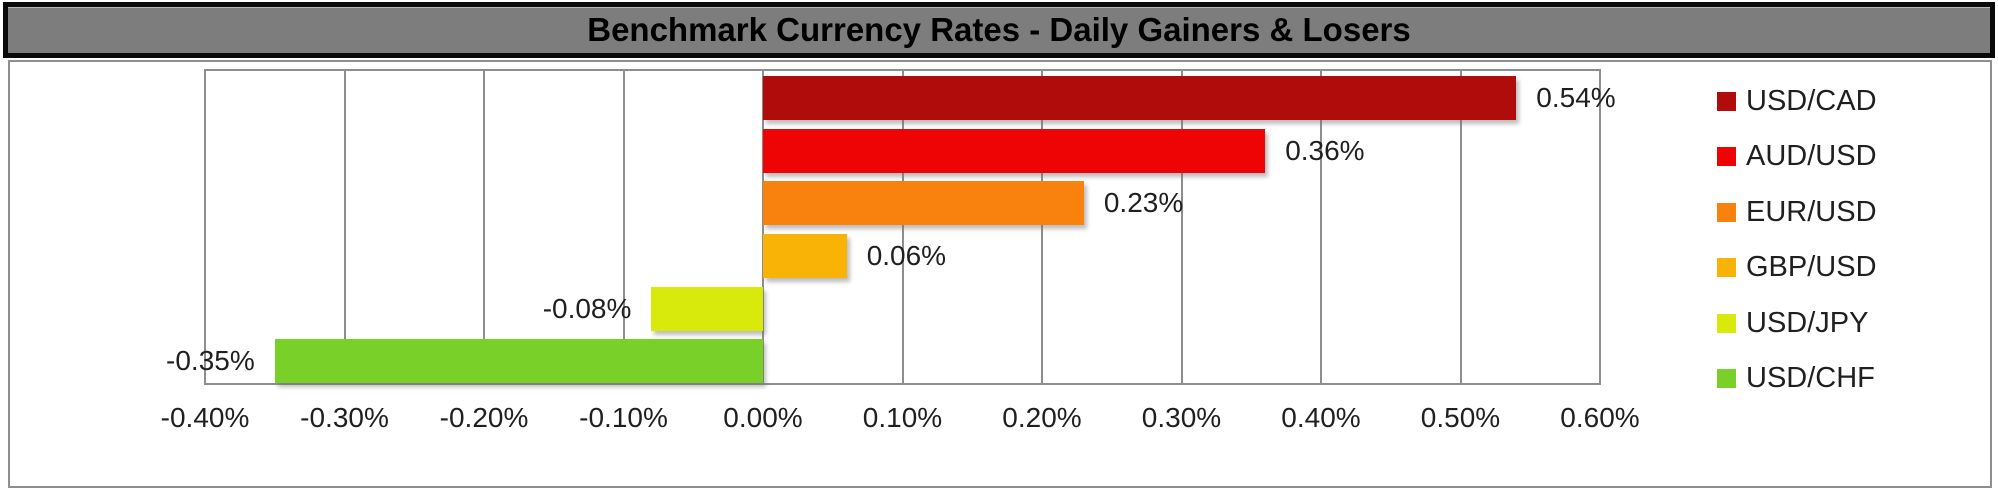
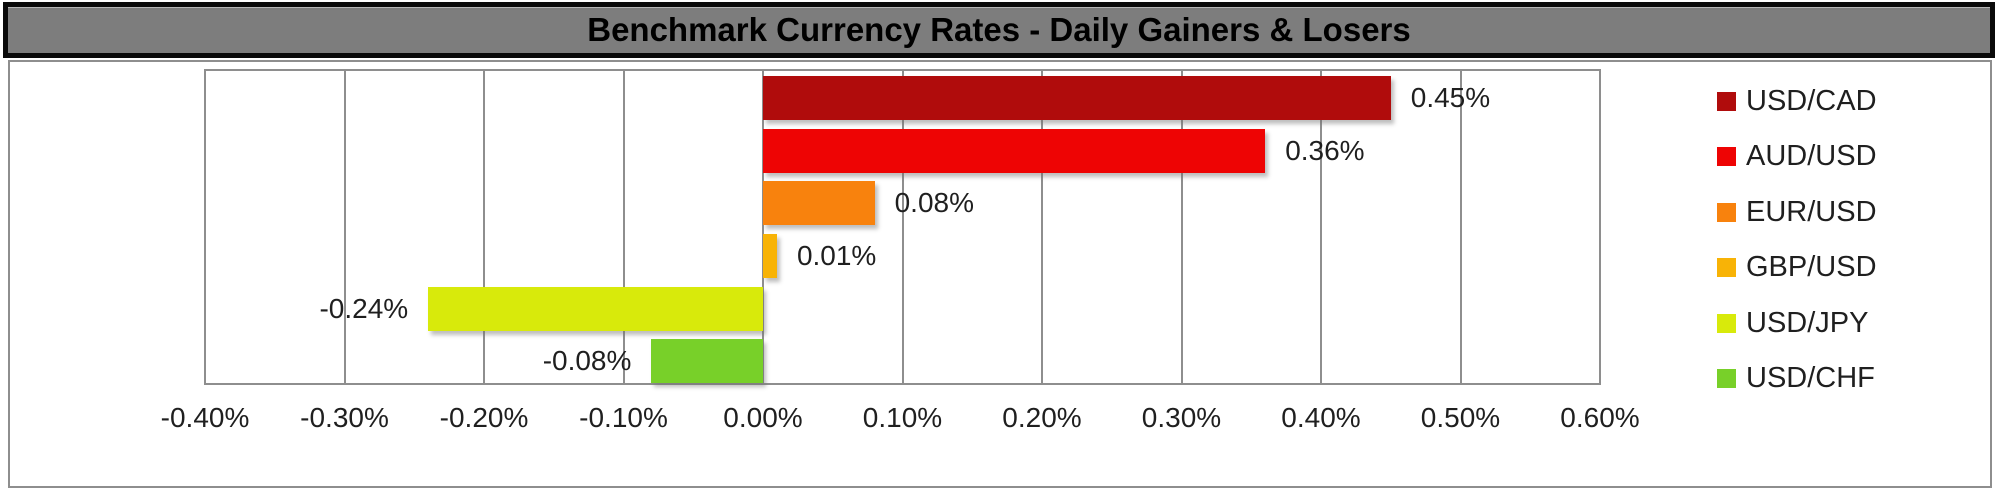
USD/CAD: 0.54% -> 0.45%
EUR/USD: 0.23% -> 0.08%
GBP/USD: 0.06% -> 0.01%
USD/JPY: -0.08% -> -0.24%
USD/CHF: -0.35% -> -0.08%
